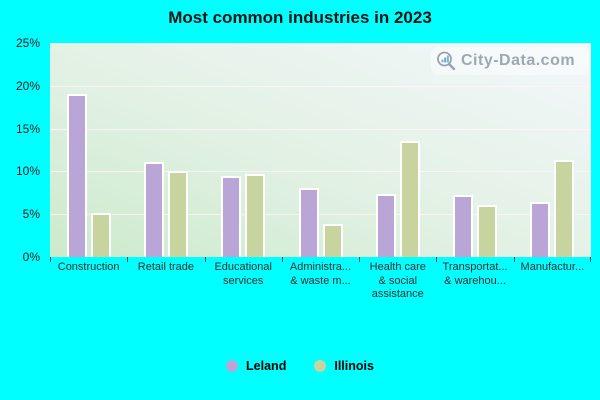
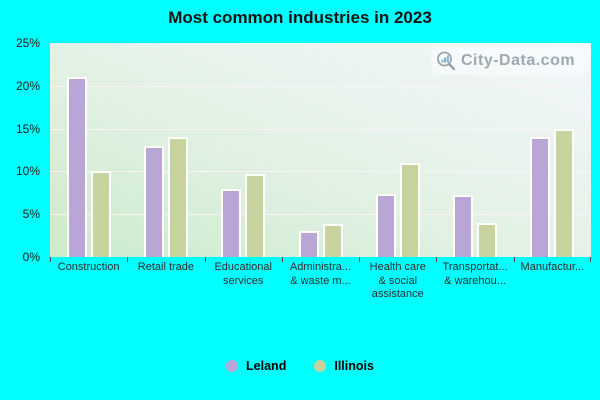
Leland/Construction: 19% -> 21%
Illinois/Construction: 5% -> 10%
Leland/Retail trade: 11% -> 13%
Illinois/Retail trade: 10% -> 14%
Leland/Educational services: 10% -> 8%
Leland/Administra... & waste m...: 8% -> 3%
Illinois/Health care & social assistance: 14% -> 11%
Illinois/Transportat... & warehou...: 6% -> 4%
Leland/Manufactur...: 6% -> 14%
Illinois/Manufactur...: 11% -> 15%
